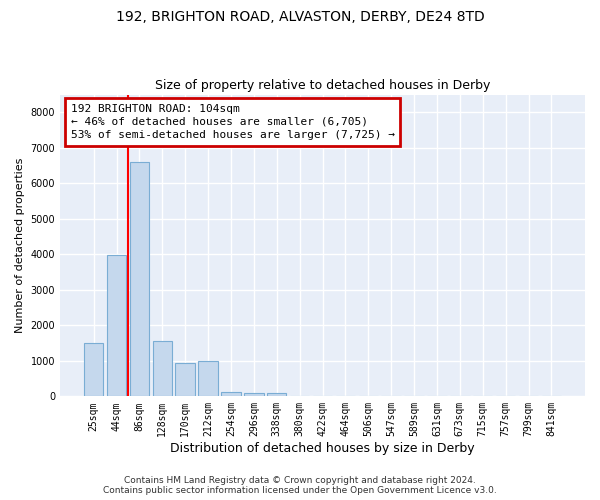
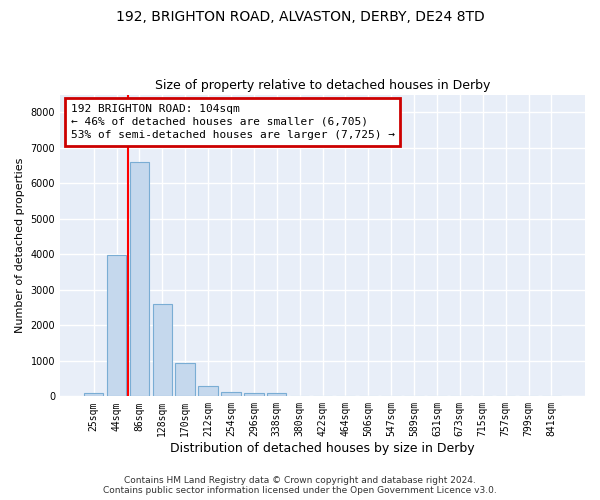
25sqm: 1500 -> 80
128sqm: 1550 -> 2600
212sqm: 1000 -> 300
